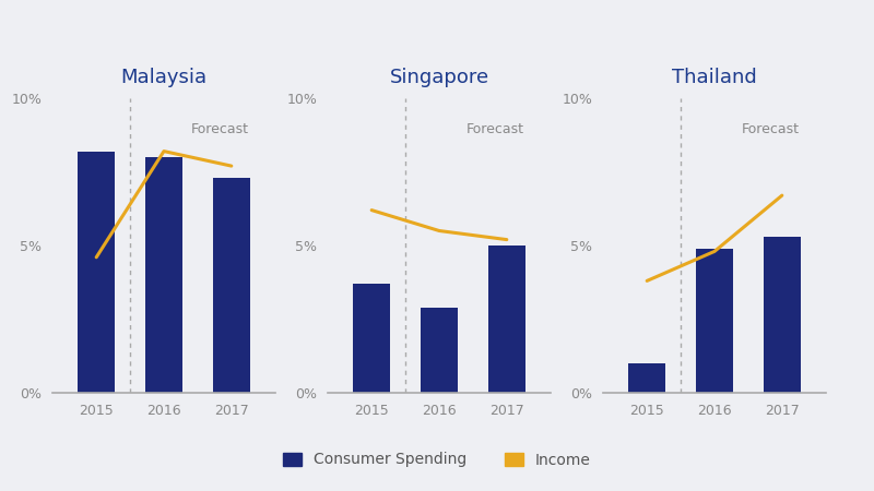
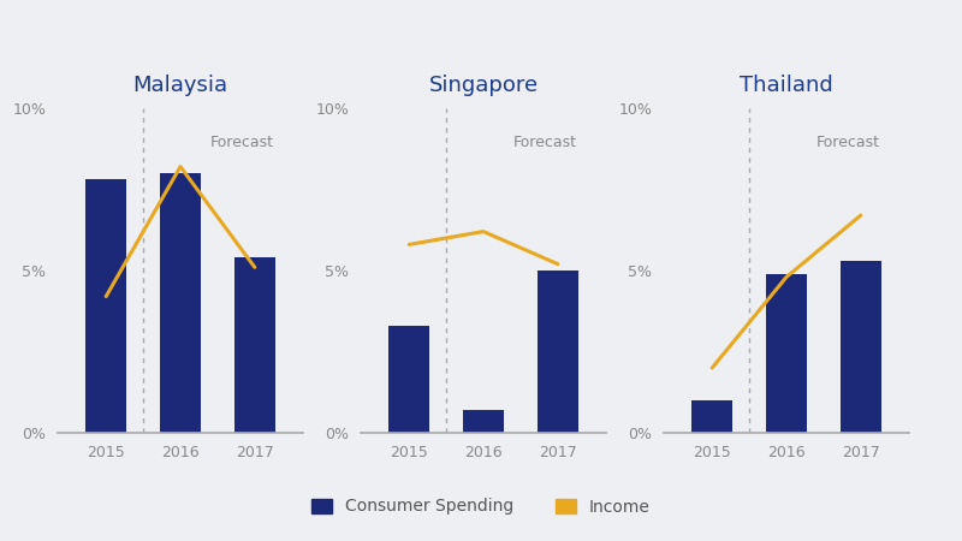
Malaysia/Consumer Spending/2015: 8.2% -> 7.8%
Malaysia/Income/2015: 4.6% -> 4.2%
Malaysia/Consumer Spending/2017: 7.3% -> 5.4%
Malaysia/Income/2017: 7.7% -> 5.1%
Singapore/Consumer Spending/2015: 3.7% -> 3.3%
Singapore/Income/2015: 6.2% -> 5.8%
Singapore/Consumer Spending/2016: 2.9% -> 0.7%
Singapore/Income/2016: 5.5% -> 6.2%
Thailand/Income/2015: 3.8% -> 2.0%
